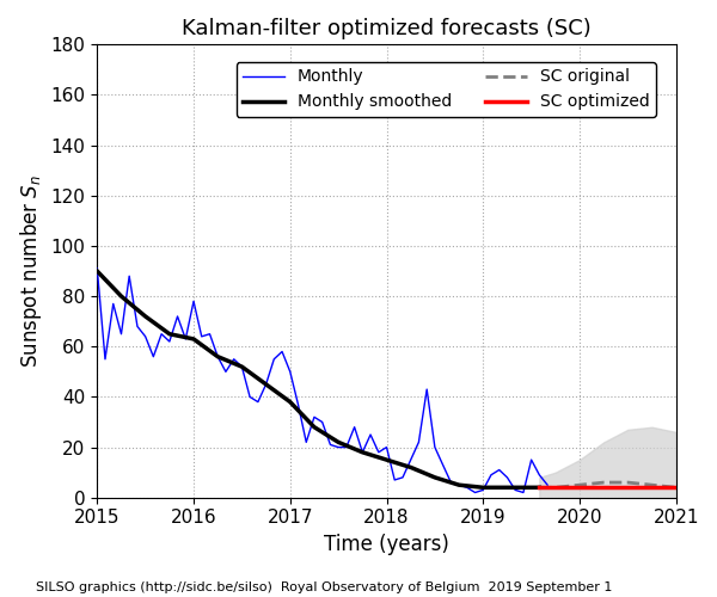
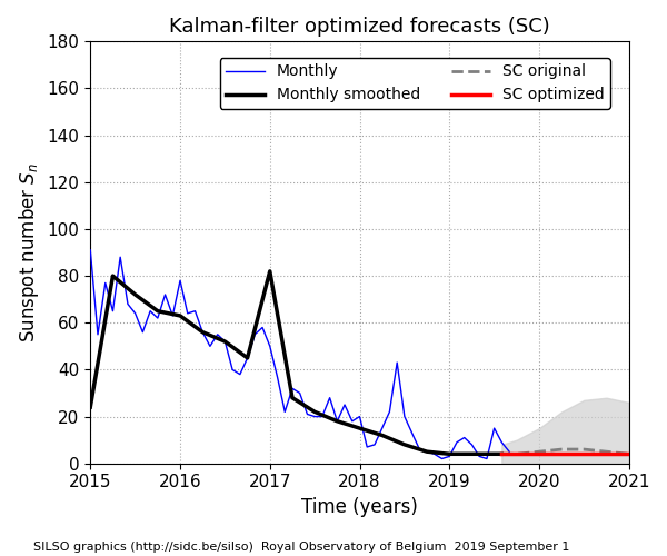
Monthly smoothed/2015: 90 -> 24
Monthly smoothed/2017: 38 -> 82
